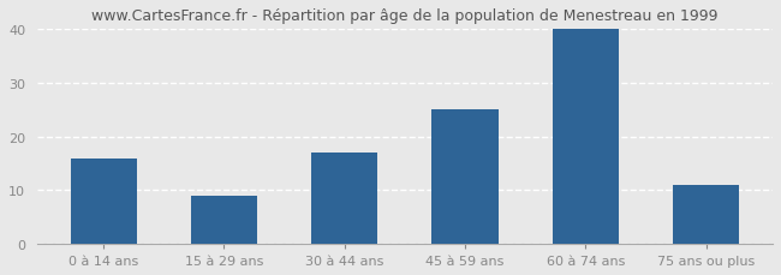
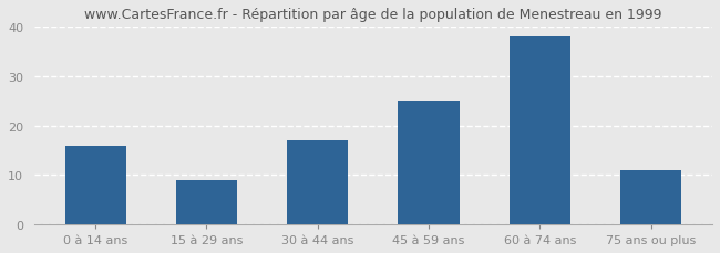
60 à 74 ans: 40 -> 38
